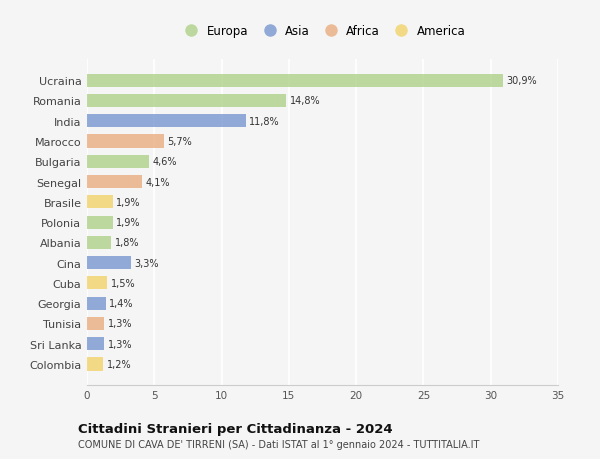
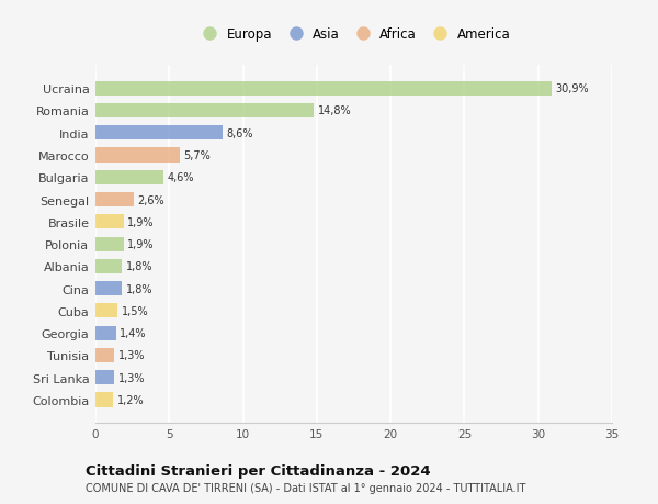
India: 11,8% -> 8,6%
Senegal: 4,1% -> 2,6%
Cina: 3,3% -> 1,8%
